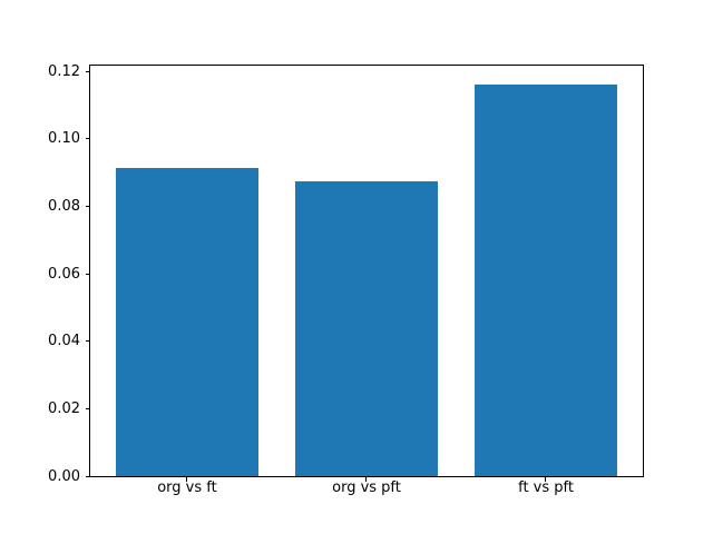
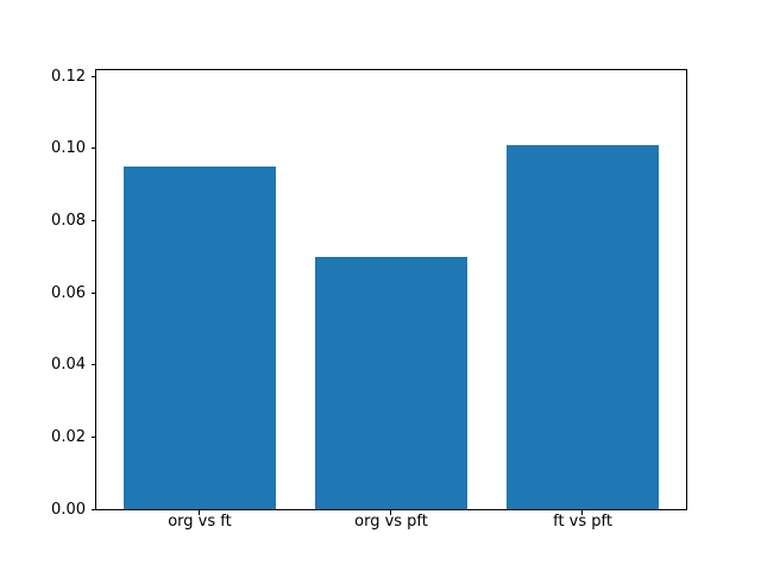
org vs ft: 0.091 -> 0.095
org vs pft: 0.087 -> 0.070
ft vs pft: 0.116 -> 0.101
